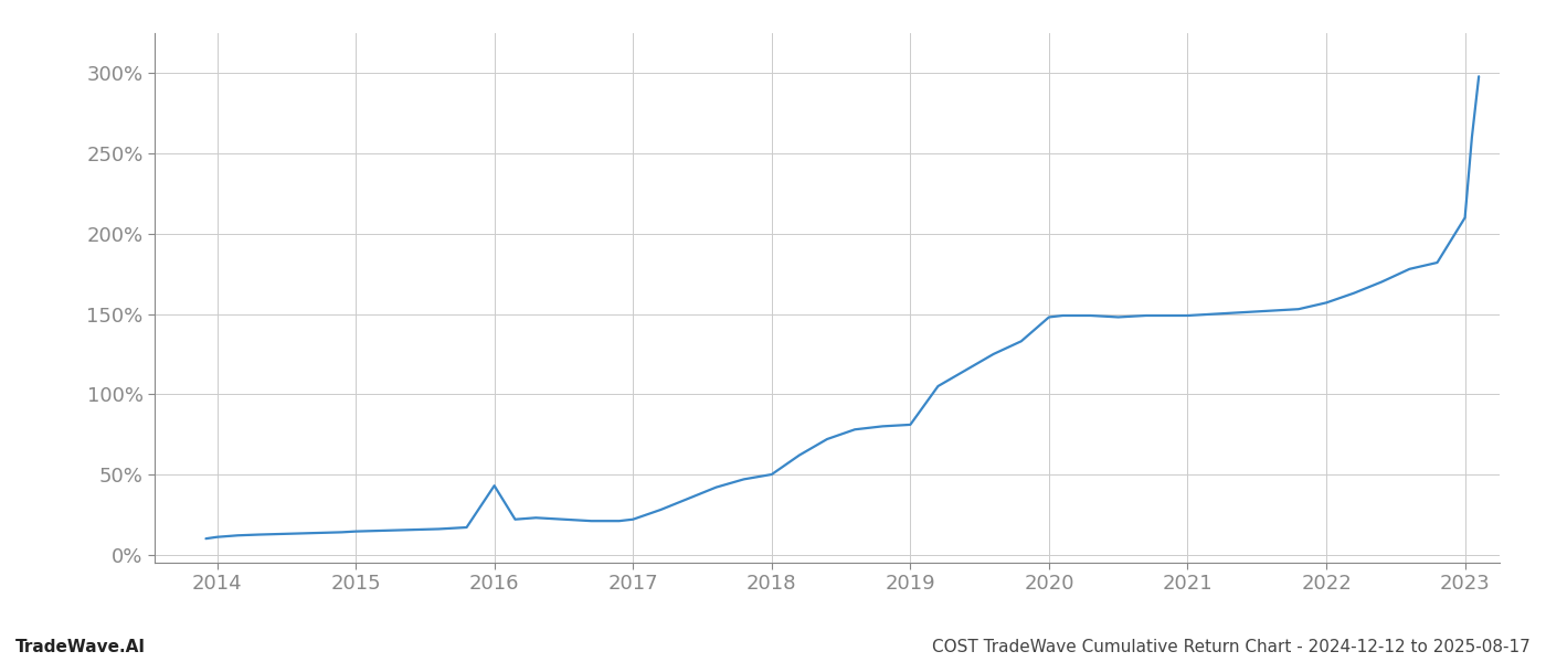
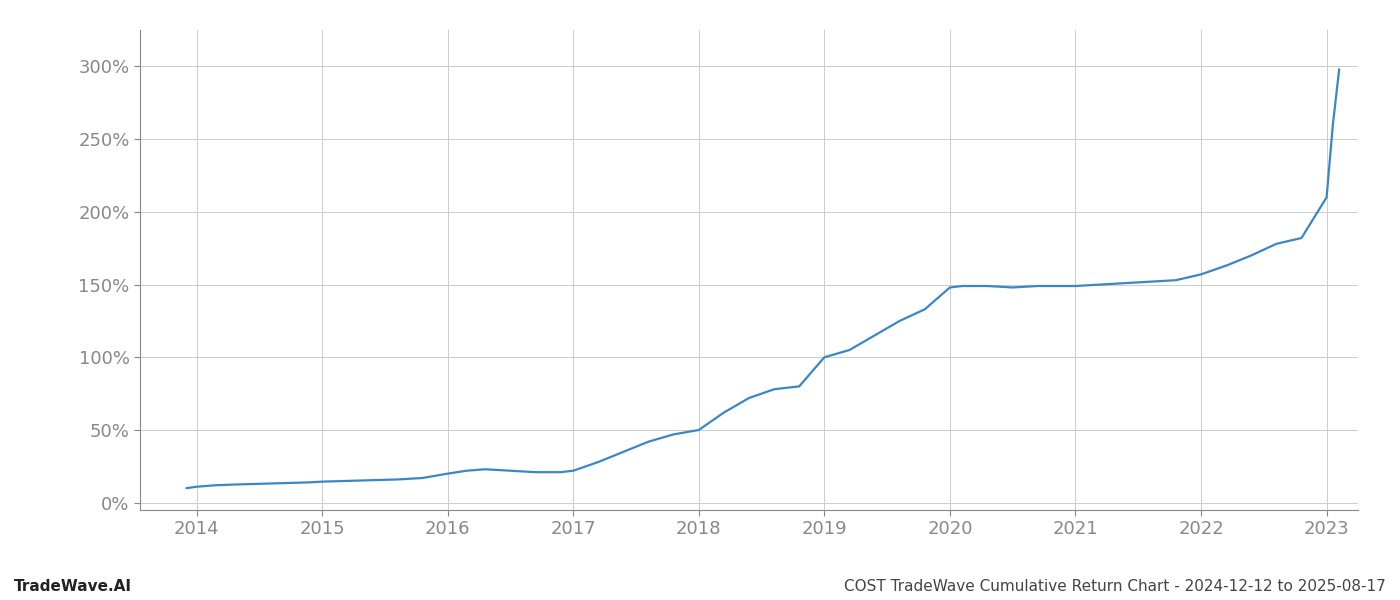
2016: 43% -> 20%
2019: 81% -> 100%
